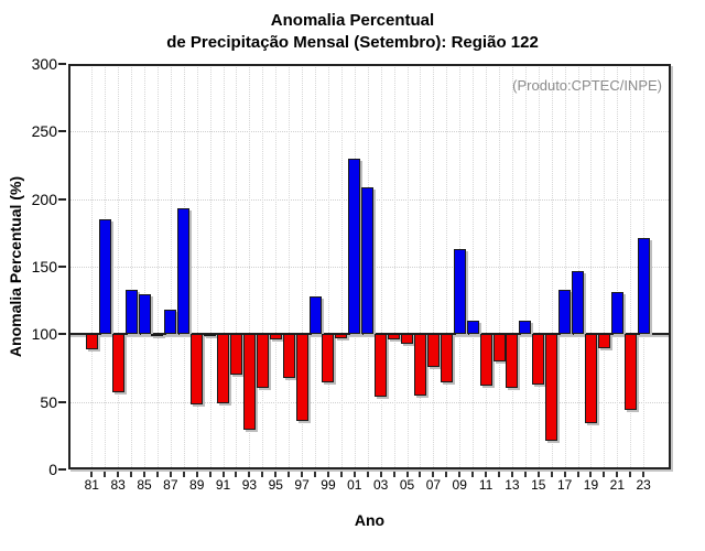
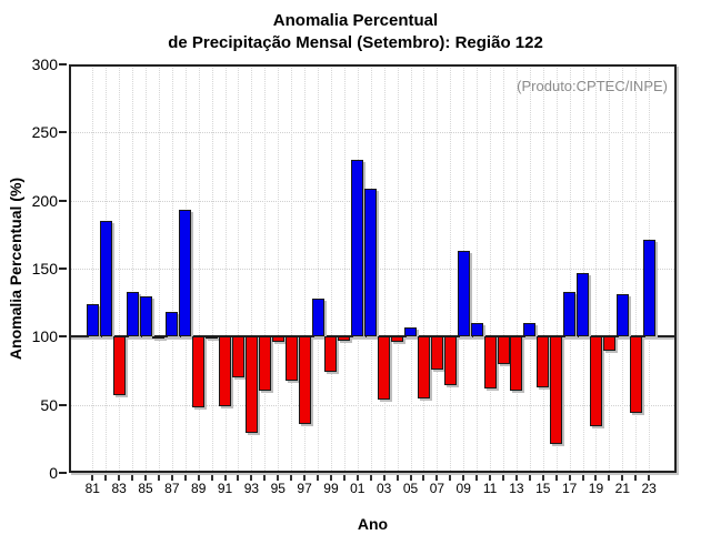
81: 89 -> 124
99: 64 -> 74
05: 93 -> 107
